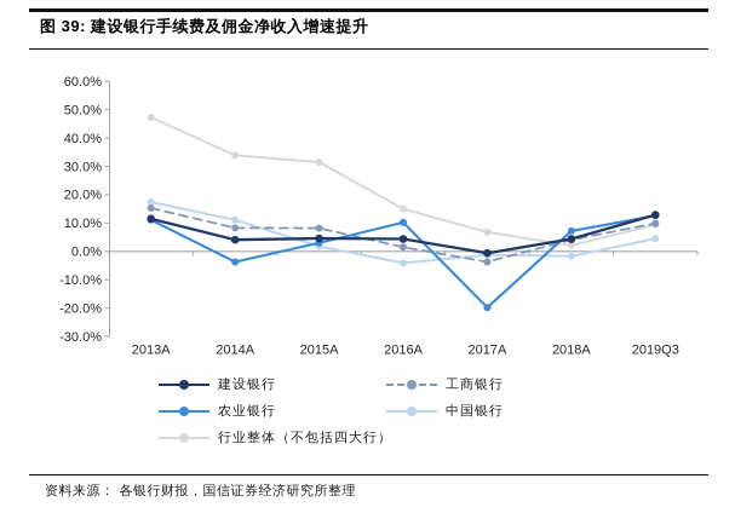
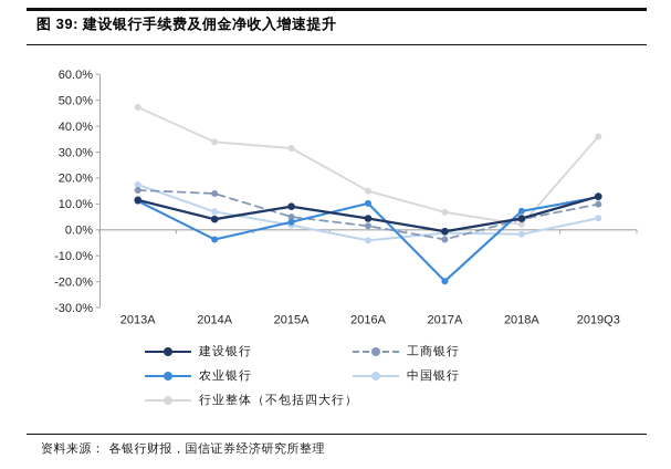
工商银行/2014A: 8% -> 14%
中国银行/2014A: 11% -> 7%
建设银行/2015A: 5% -> 9%
工商银行/2015A: 8% -> 5%
行业整体（不包括四大行）/2019Q3: 9% -> 36%
